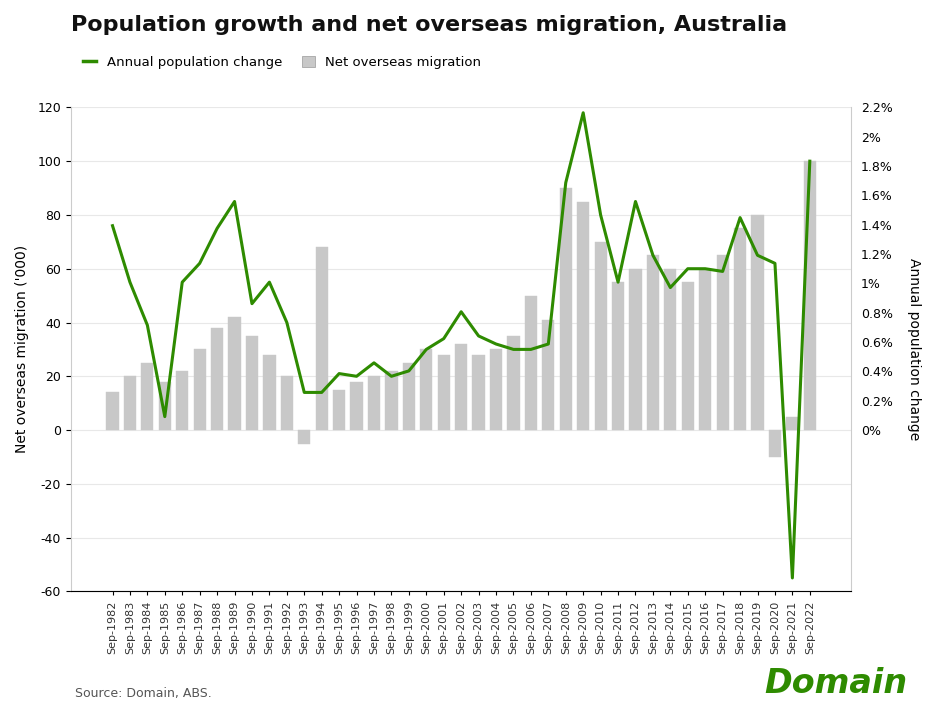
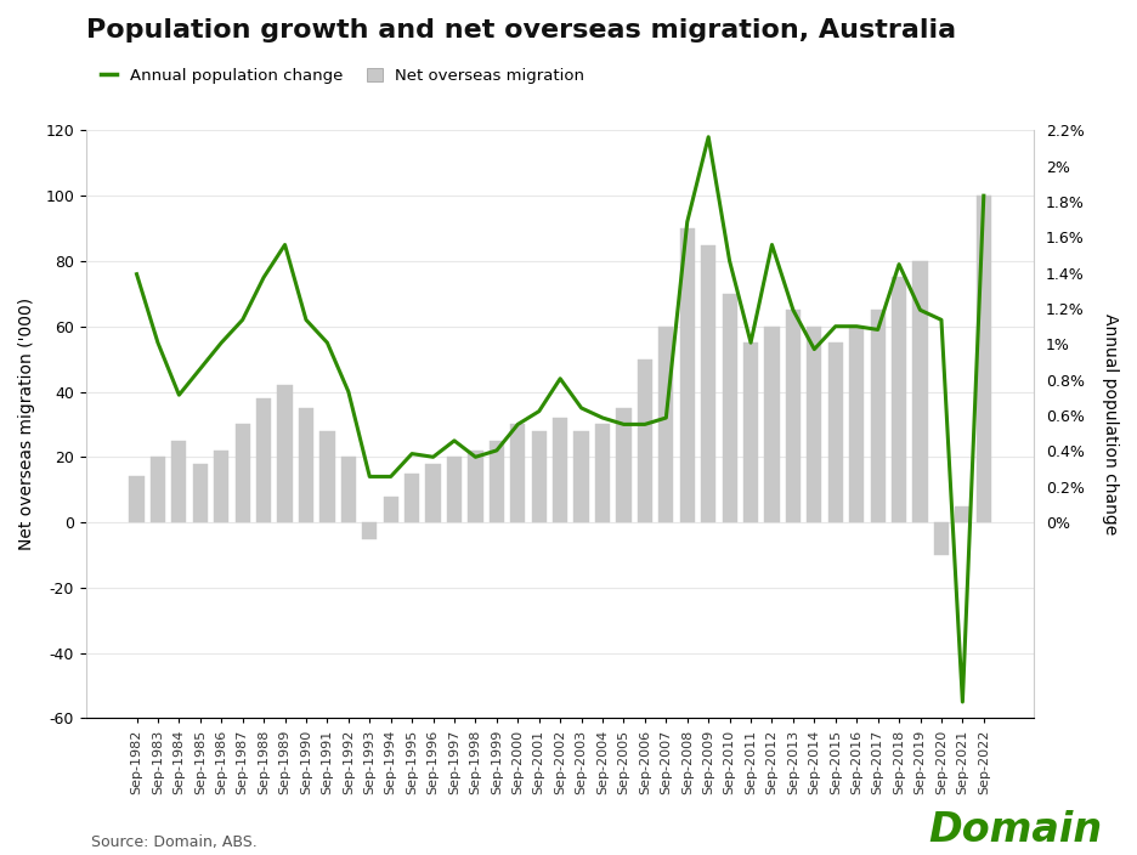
Annual population change/Sep-1985: 5 -> 47
Annual population change/Sep-1990: 47 -> 62
Net overseas migration/Sep-1994: 68 -> 8
Net overseas migration/Sep-2007: 41 -> 60
